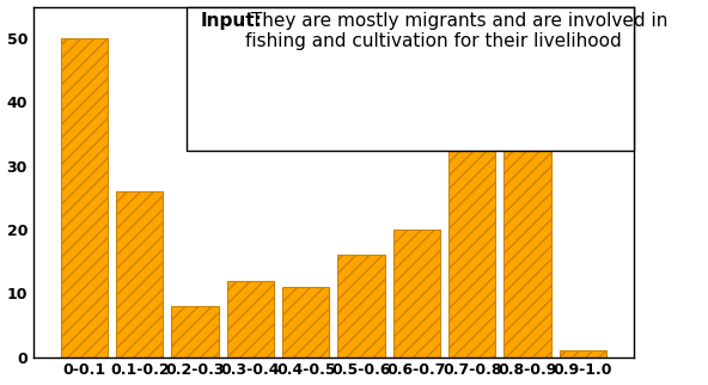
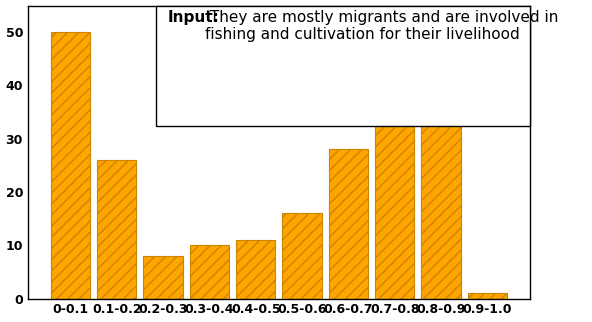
0.3-0.4: 12 -> 10
0.6-0.7: 20 -> 28
